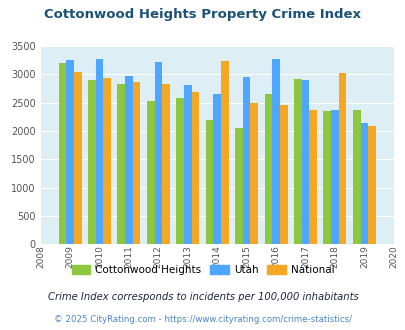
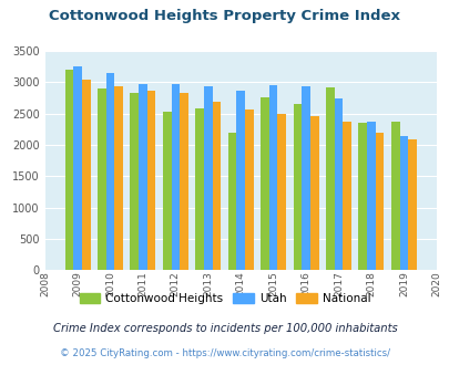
Utah/2010: 3280 -> 3150
Utah/2012: 3220 -> 2980
Utah/2013: 2820 -> 2940
Utah/2014: 2660 -> 2870
National/2014: 3240 -> 2570
Cottonwood Heights/2015: 2060 -> 2760
Utah/2016: 3280 -> 2930
Utah/2017: 2900 -> 2750
National/2018: 3020 -> 2190
